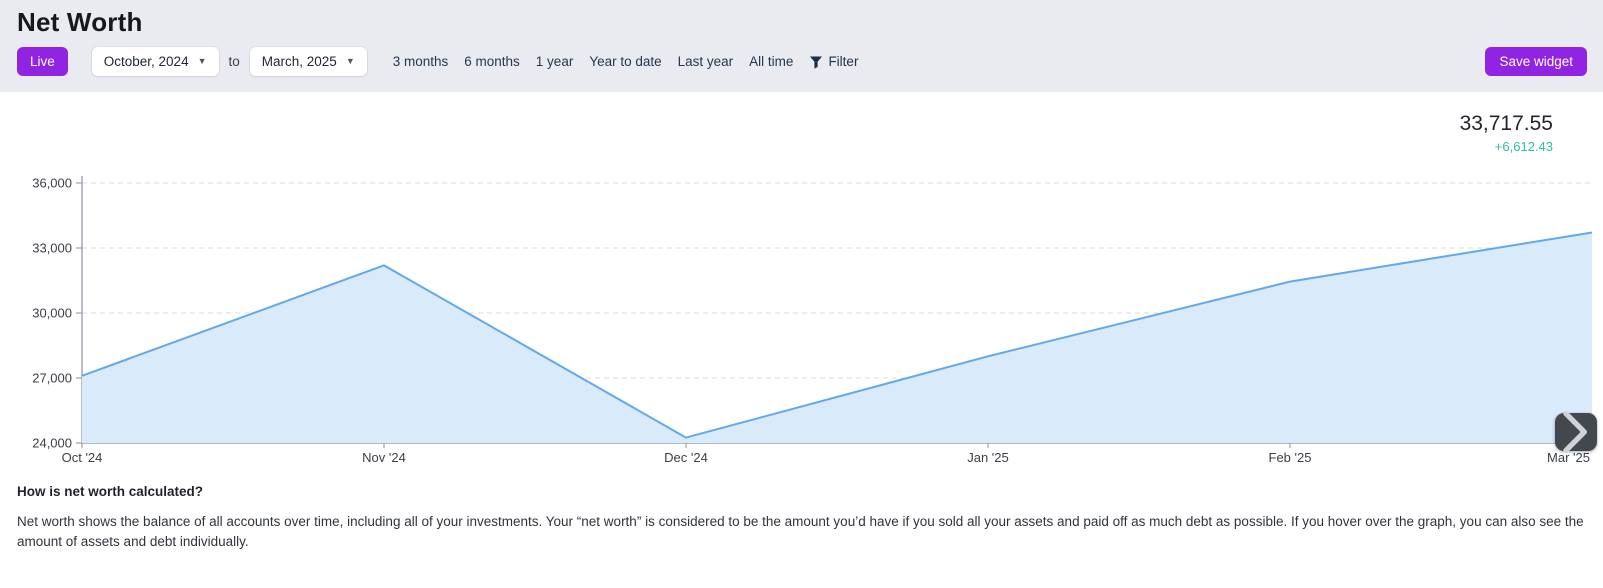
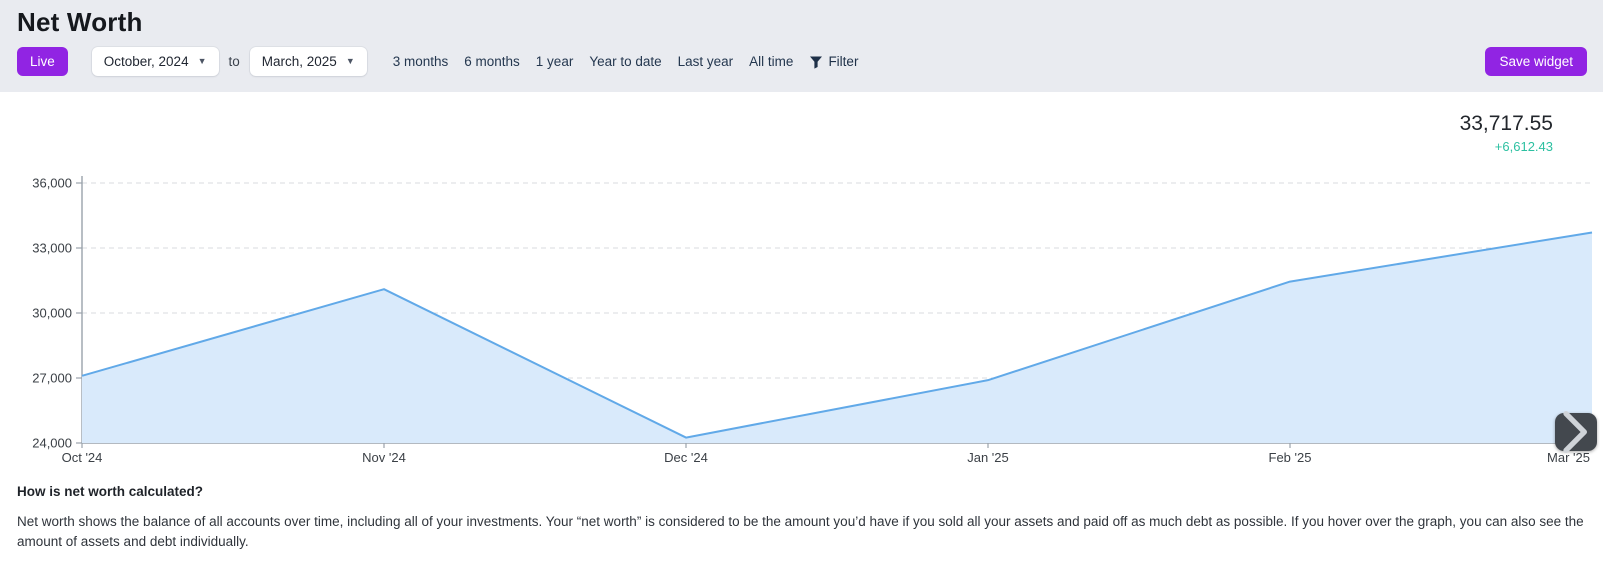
Nov '24: 32200 -> 31100
Jan '25: 28000 -> 26900
